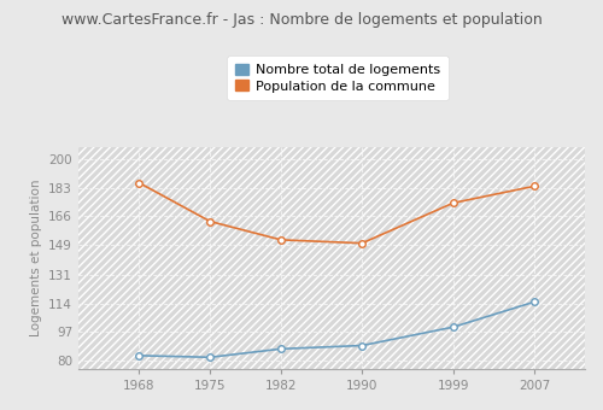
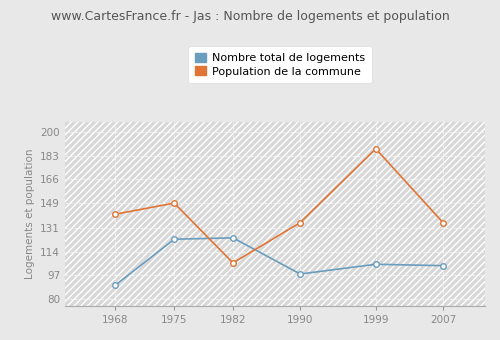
Nombre total de logements/1968: 83 -> 90
Population de la commune/1968: 186 -> 141
Nombre total de logements/1975: 82 -> 123
Population de la commune/1975: 163 -> 149
Nombre total de logements/1982: 87 -> 124
Population de la commune/1982: 152 -> 106
Nombre total de logements/1990: 89 -> 98
Population de la commune/1990: 150 -> 135
Nombre total de logements/1999: 100 -> 105
Population de la commune/1999: 174 -> 188
Nombre total de logements/2007: 115 -> 104
Population de la commune/2007: 184 -> 135
